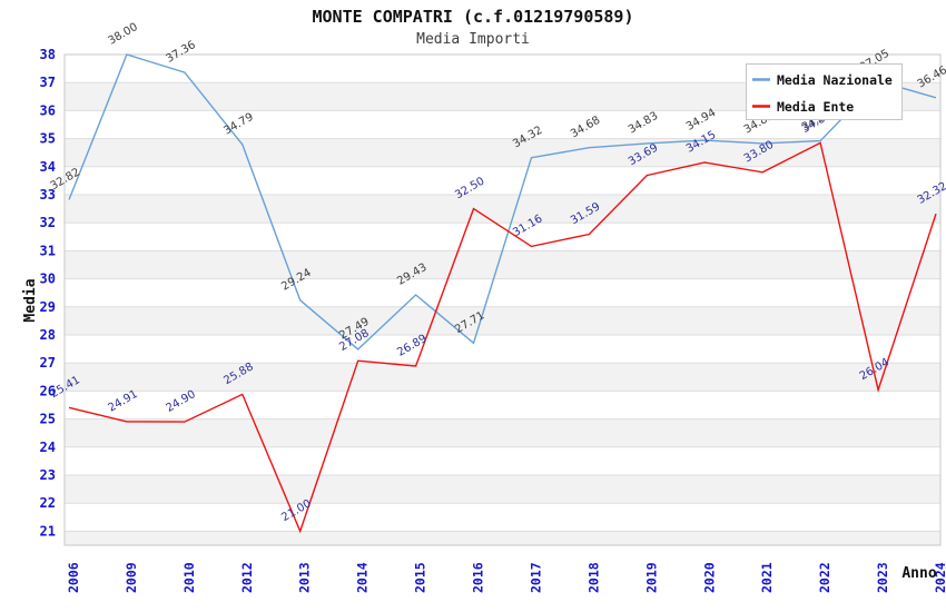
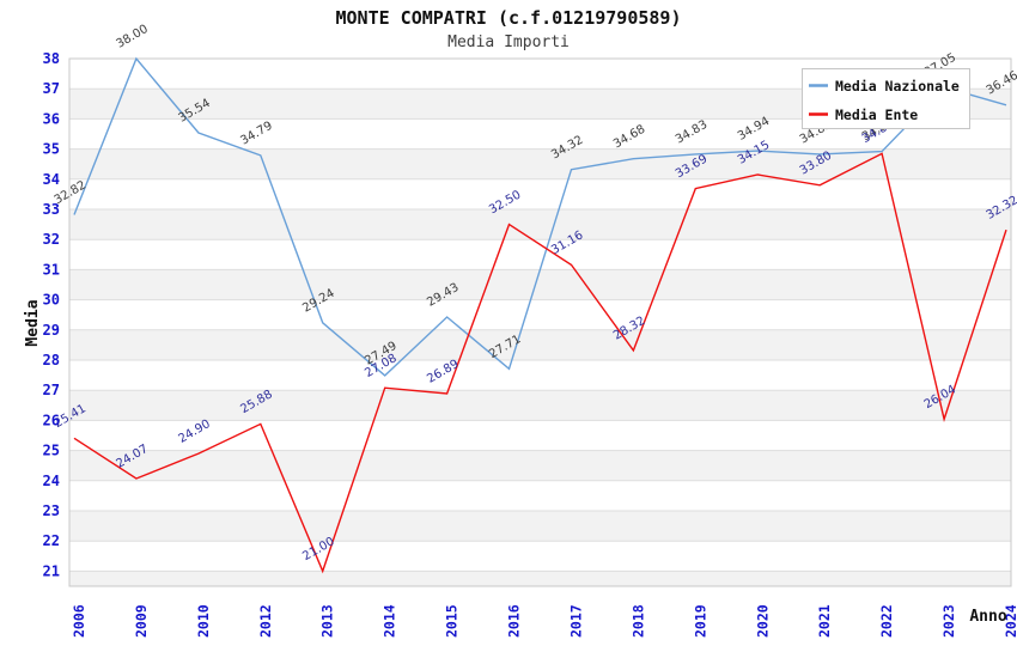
Media Ente/2009: 24.91 -> 24.07
Media Nazionale/2010: 37.36 -> 35.54
Media Ente/2018: 31.59 -> 28.32
